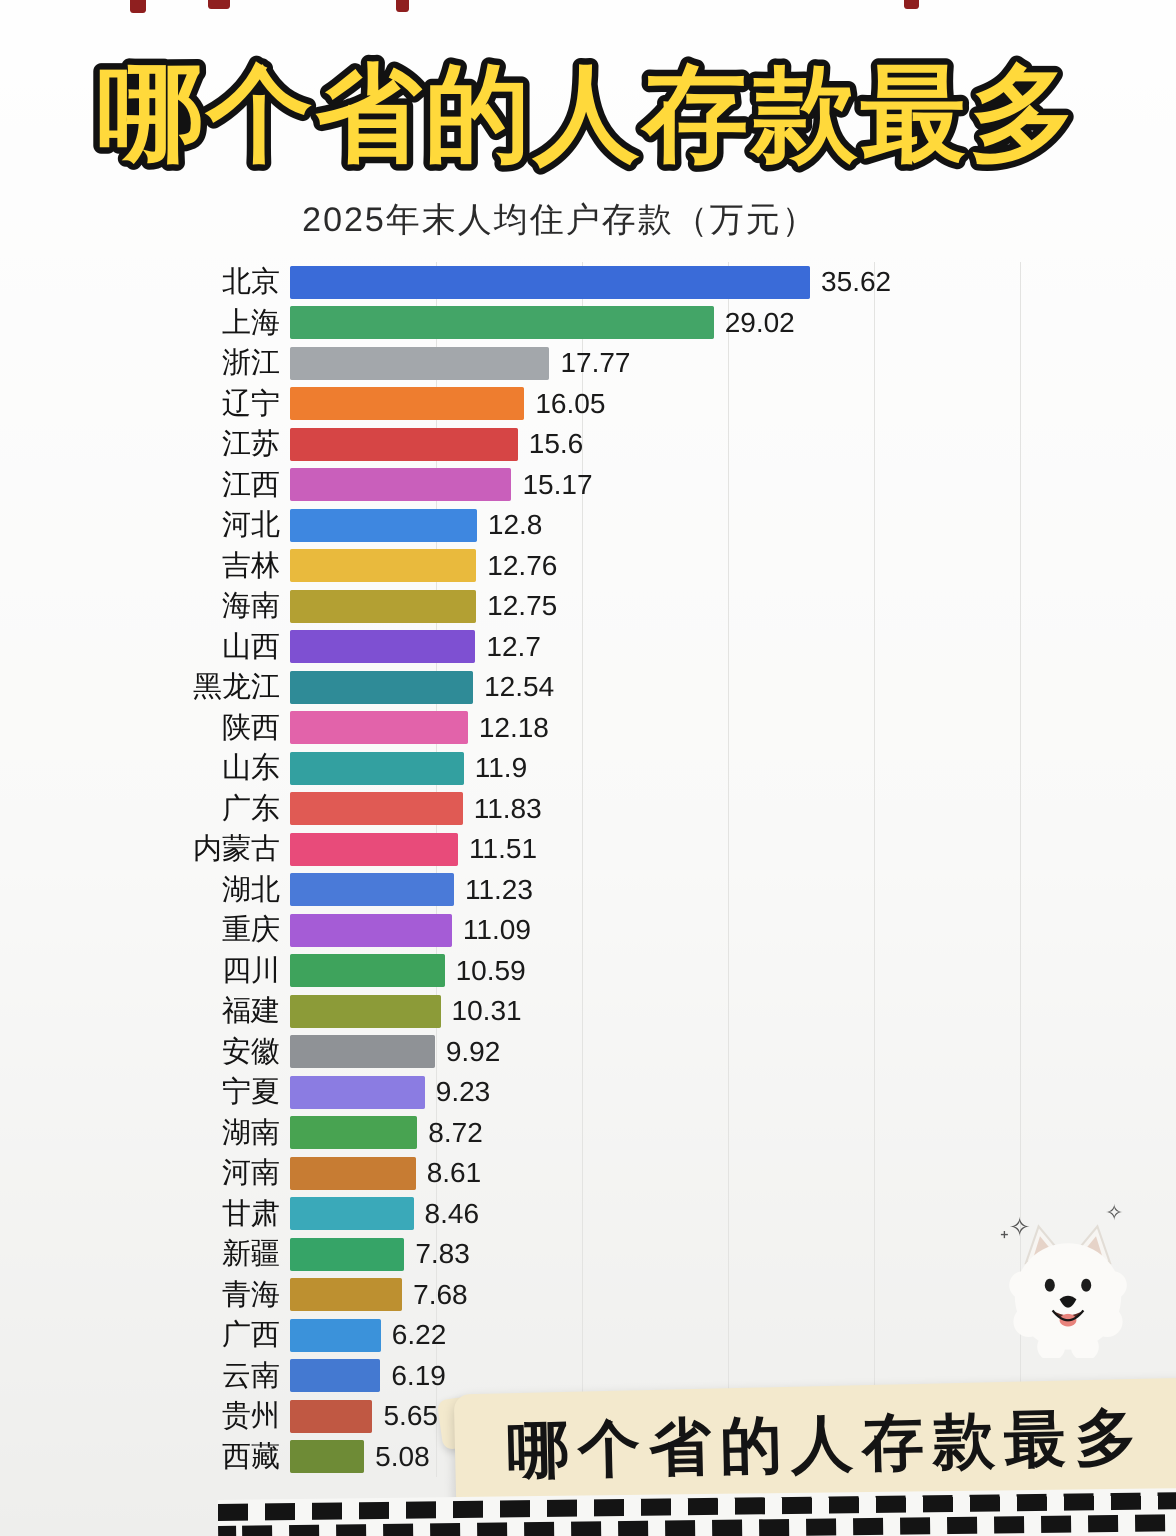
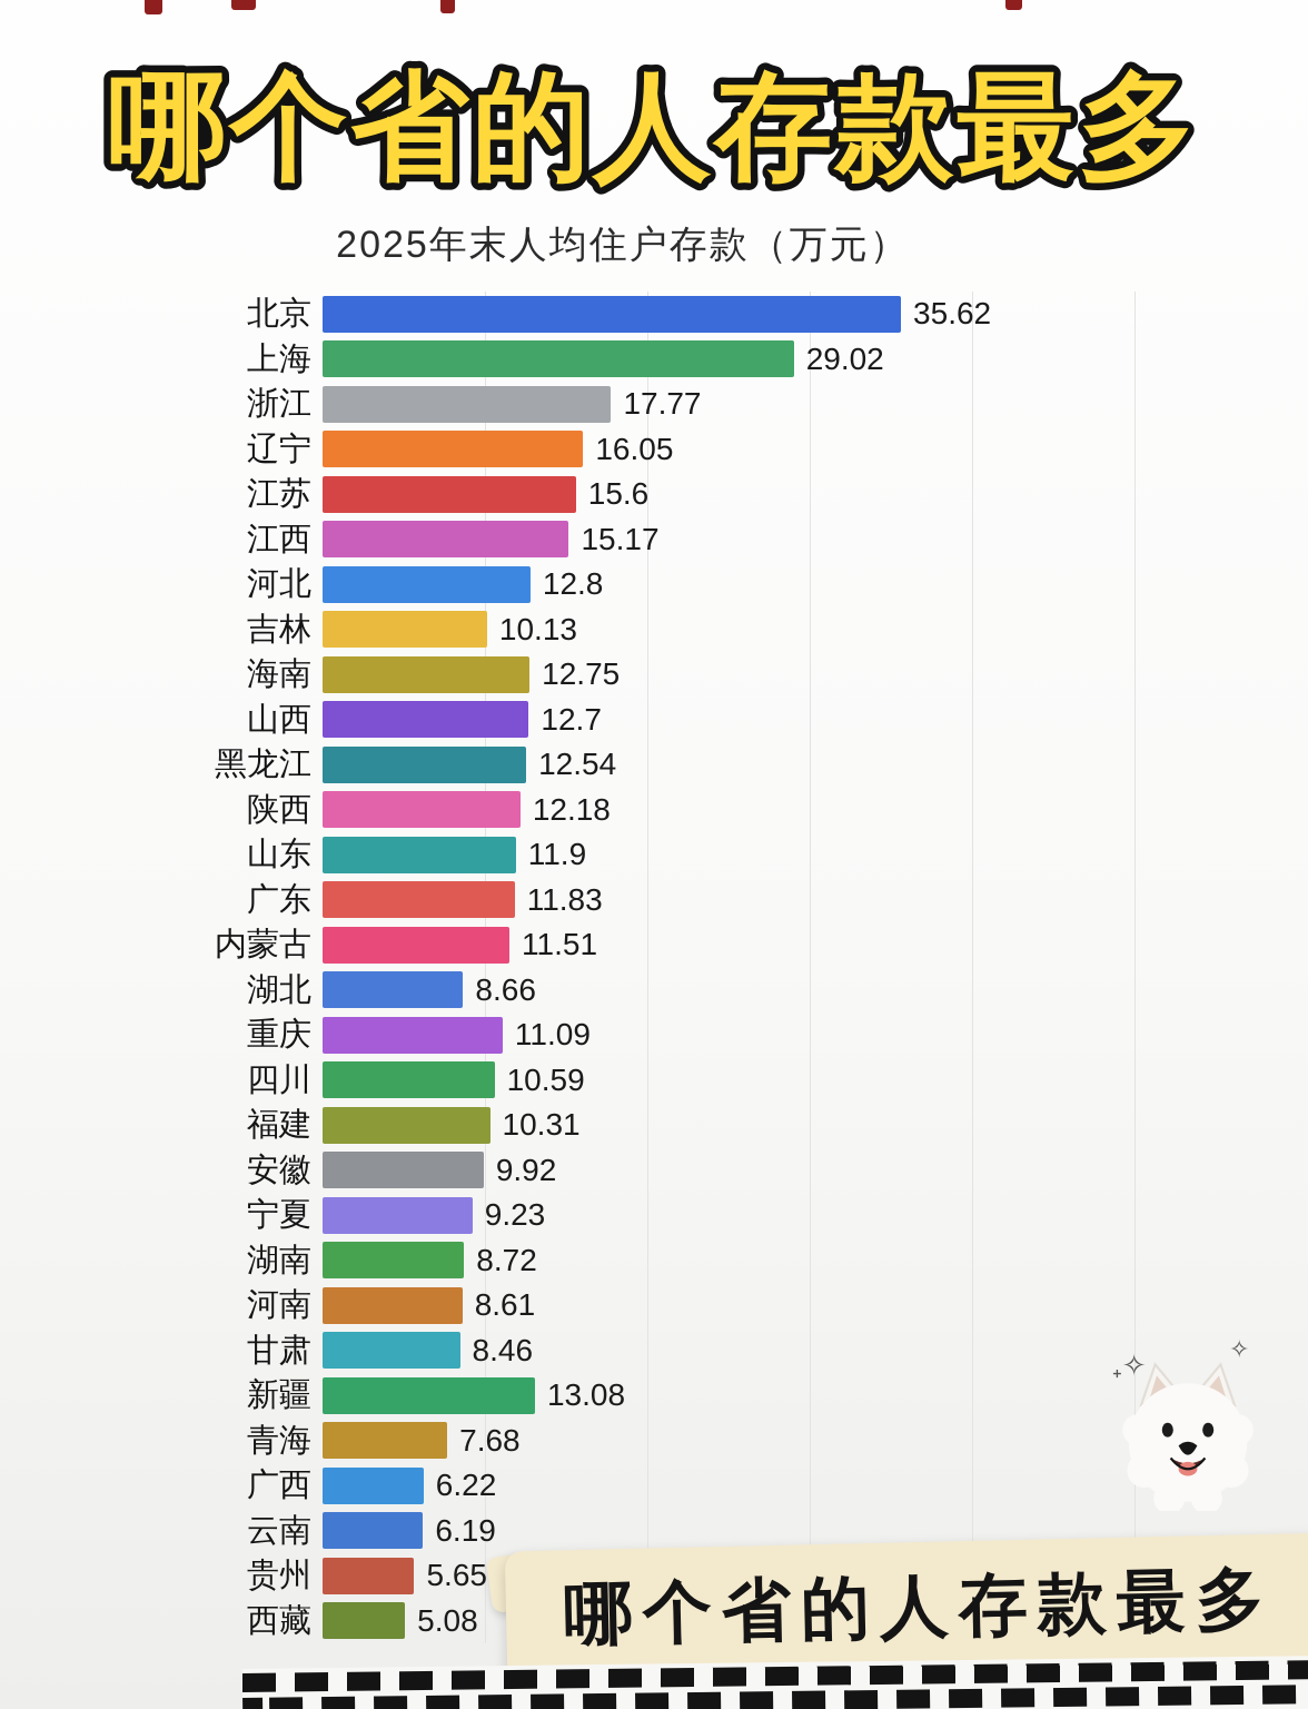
吉林: 12.76 -> 10.13
湖北: 11.23 -> 8.66
新疆: 7.83 -> 13.08
